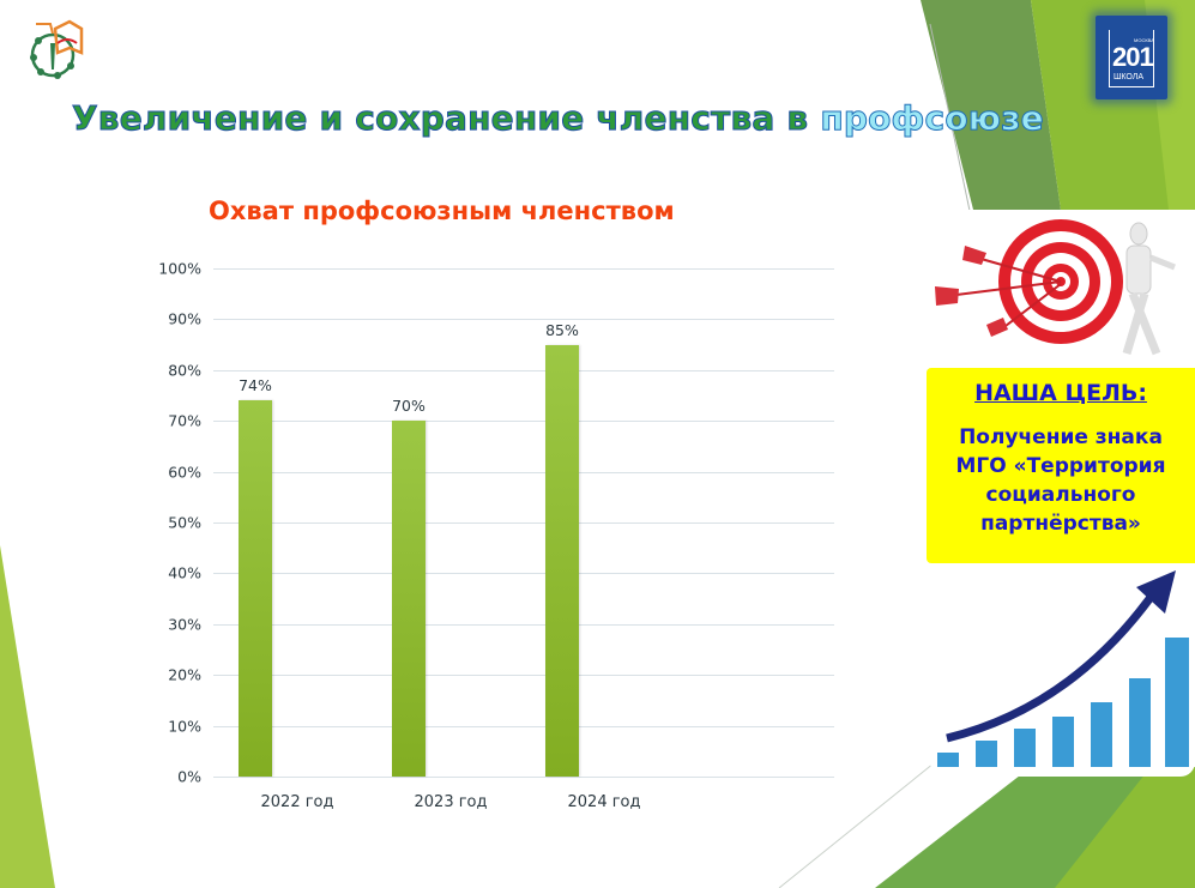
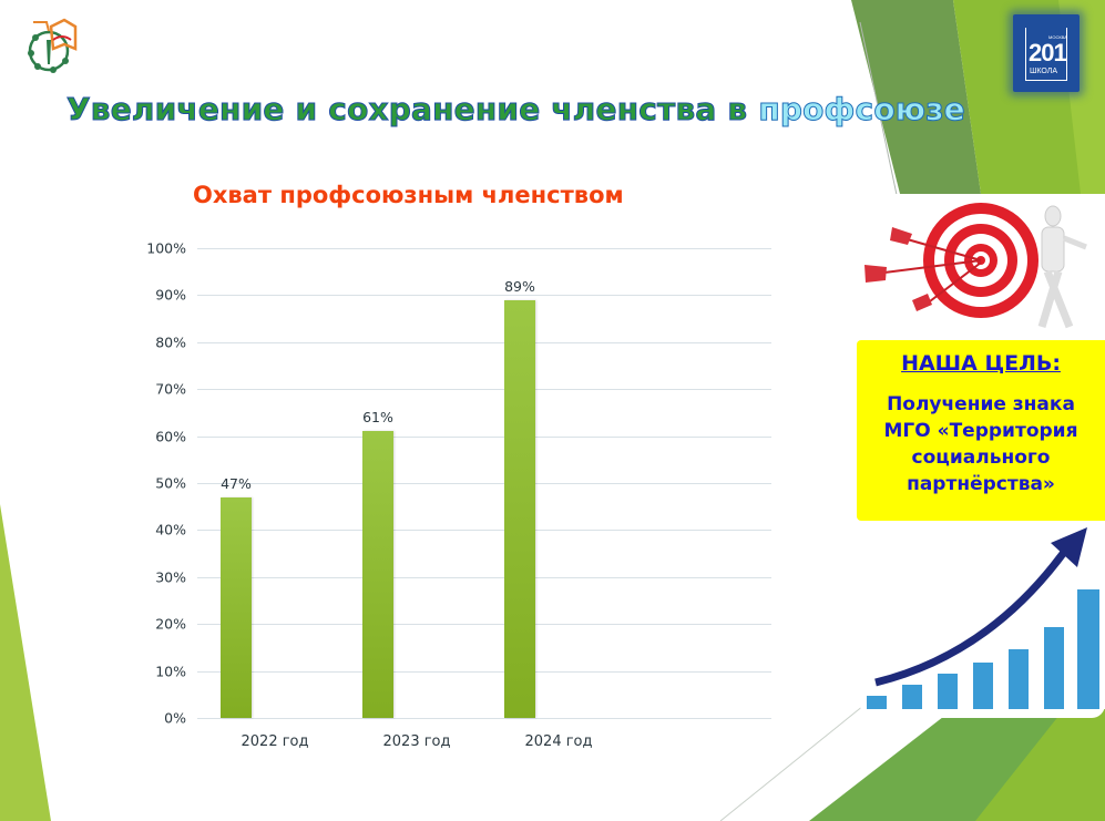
2022 год: 74% -> 47%
2023 год: 70% -> 61%
2024 год: 85% -> 89%
